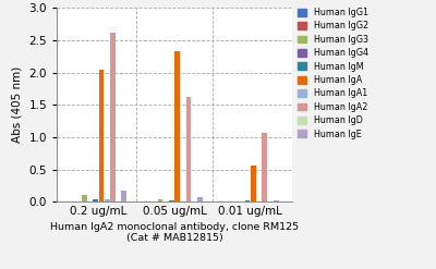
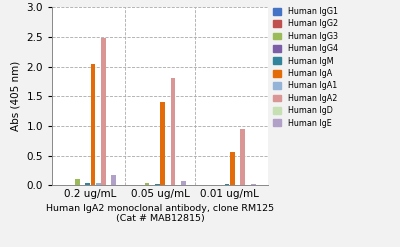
Human IgA2/0.2 ug/mL: 2.62 -> 2.48
Human IgA/0.05 ug/mL: 2.34 -> 1.41
Human IgA2/0.05 ug/mL: 1.62 -> 1.81
Human IgA2/0.01 ug/mL: 1.06 -> 0.95
